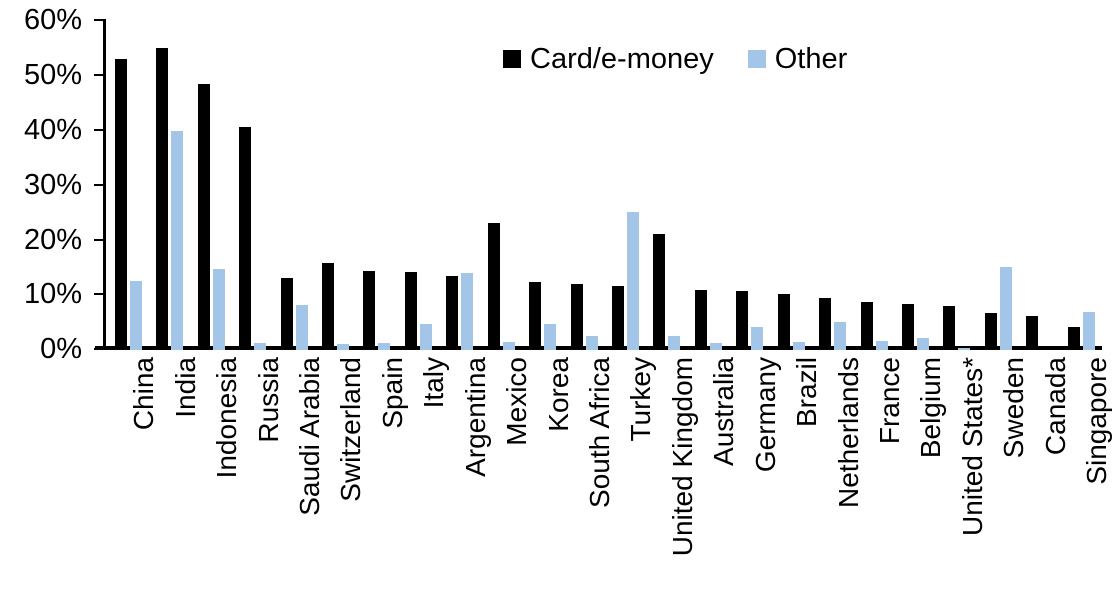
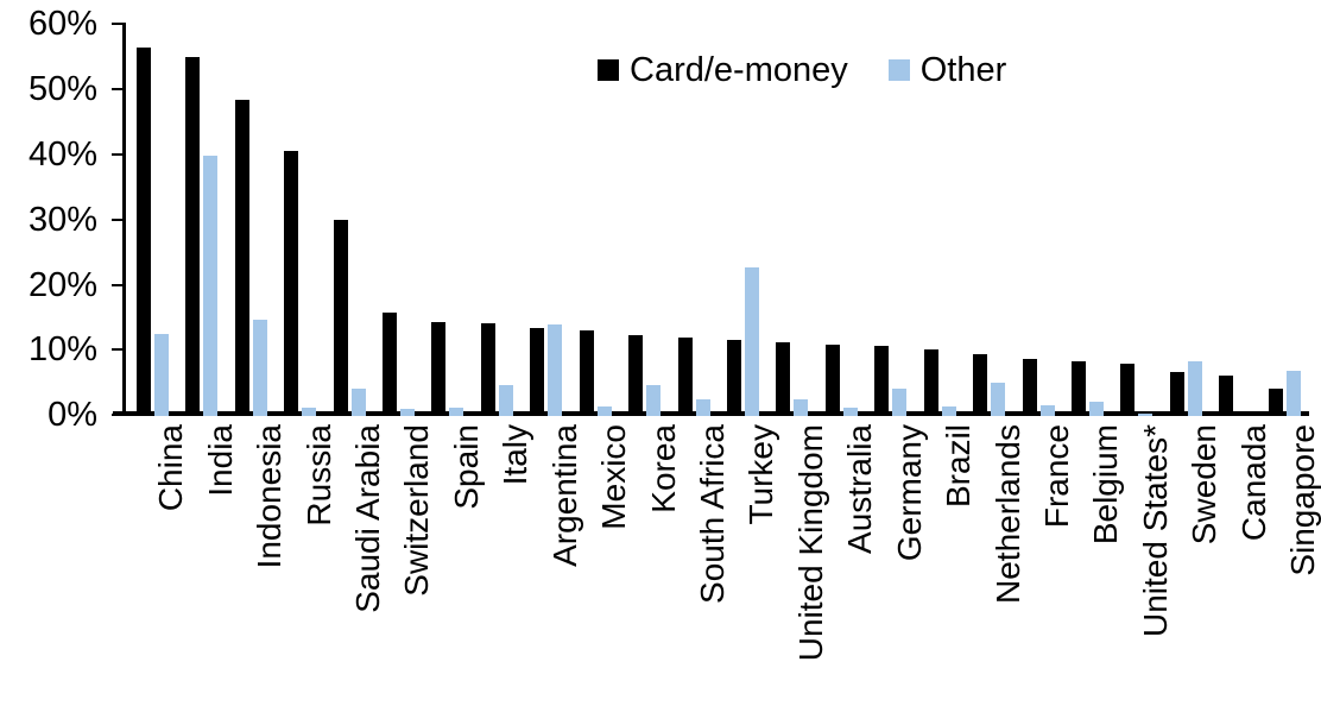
Card/e-money/China: 53% -> 56%
Card/e-money/Saudi Arabia: 13% -> 30%
Other/Saudi Arabia: 8% -> 4%
Card/e-money/Mexico: 23% -> 13%
Other/Turkey: 25% -> 23%
Card/e-money/United Kingdom: 21% -> 11%
Other/Sweden: 15% -> 8%
